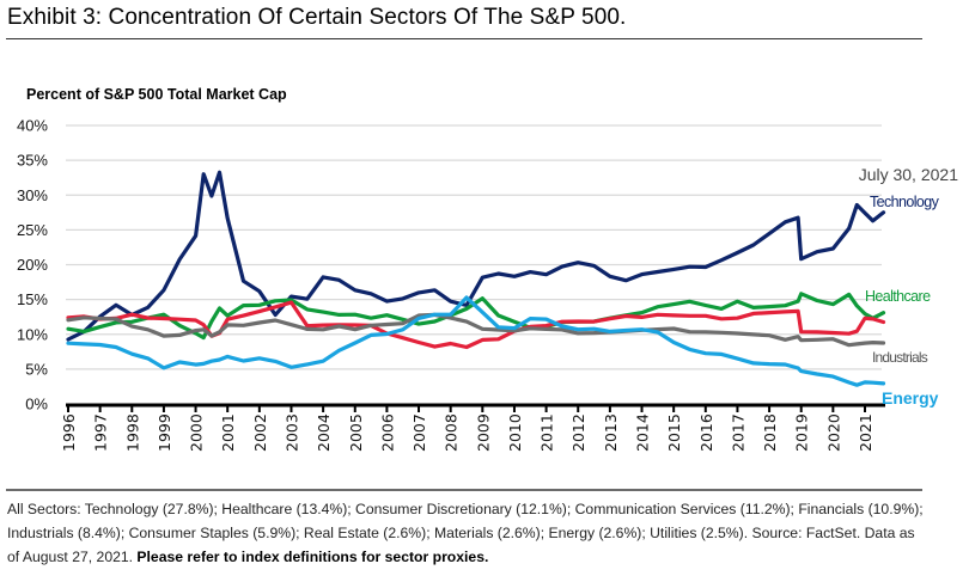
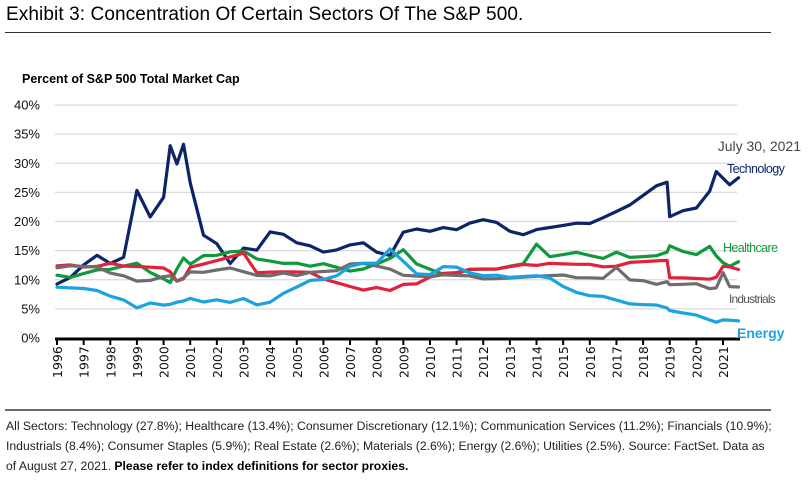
Technology/1999: 16% -> 25%
Energy/2003: 6% -> 7%
Healthcare/2014: 13% -> 16%
Industrials/2017: 10% -> 12%
Industrials/2021: 8% -> 11%
